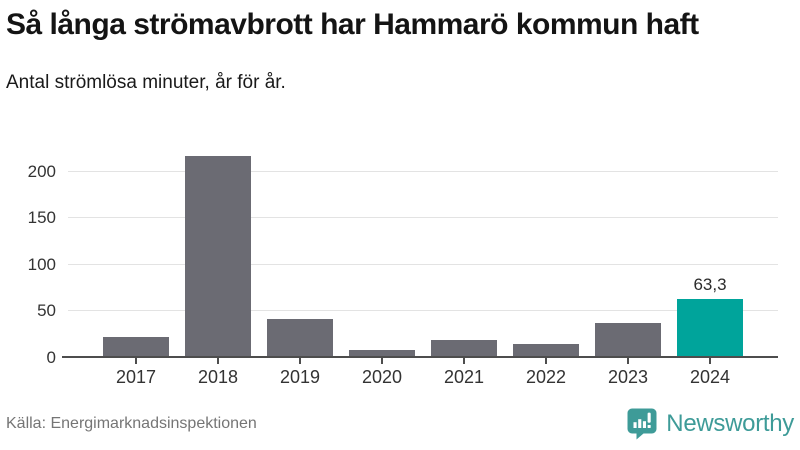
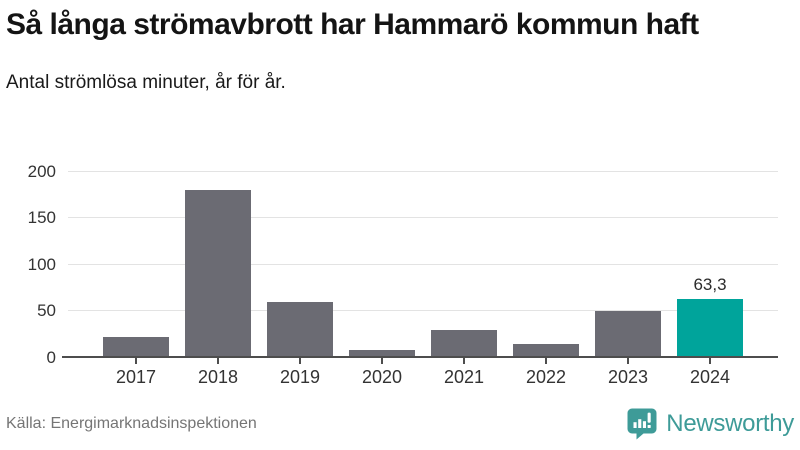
2018: 220 -> 180
2019: 40 -> 60
2021: 20 -> 30
2023: 40 -> 50
